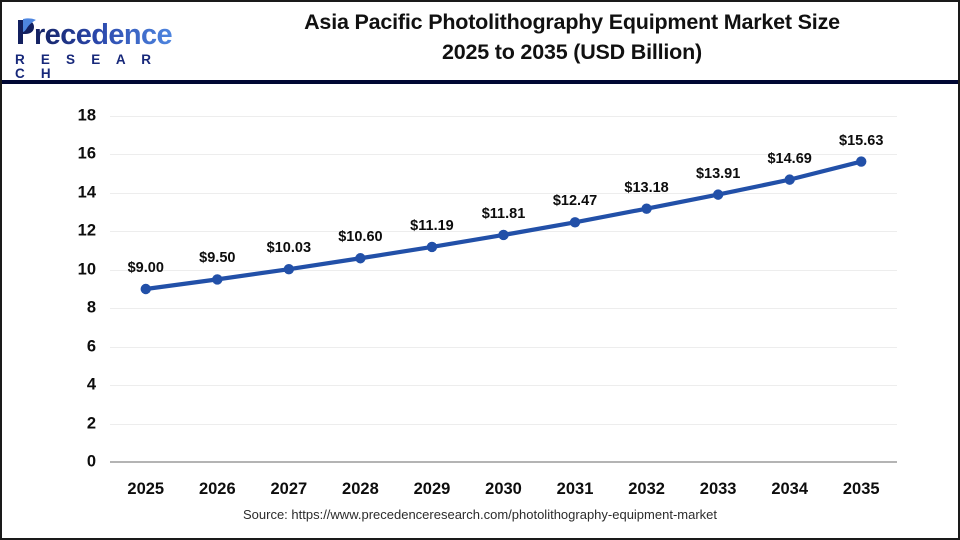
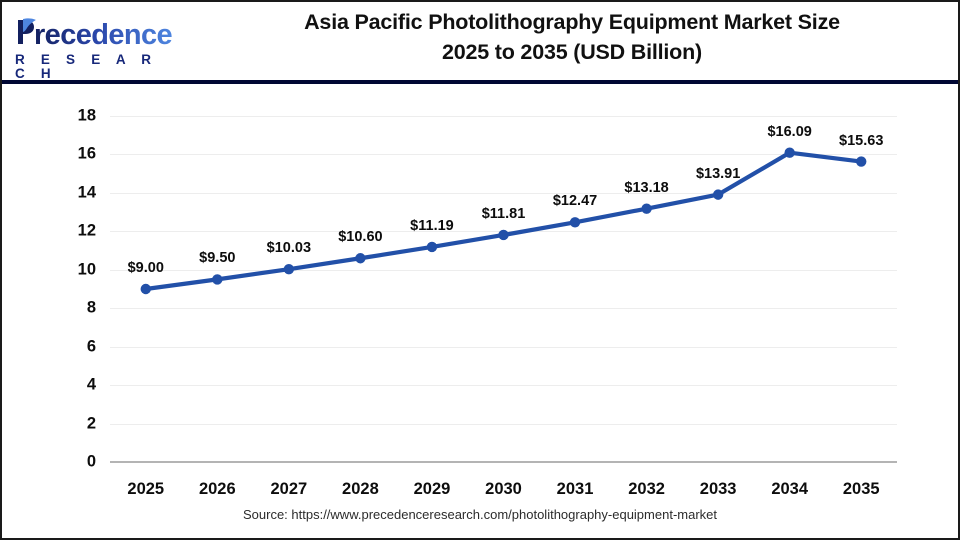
2034: $14.69 -> $16.09
